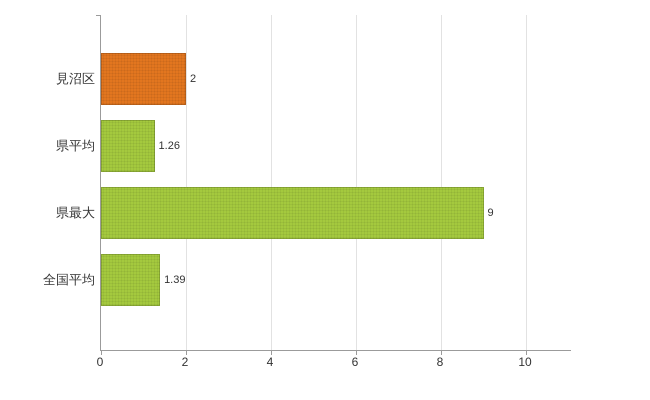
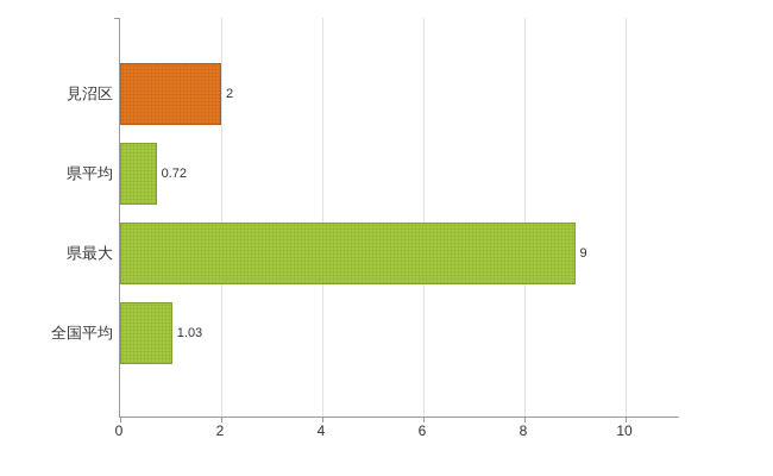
県平均: 1.26 -> 0.72
全国平均: 1.39 -> 1.03
